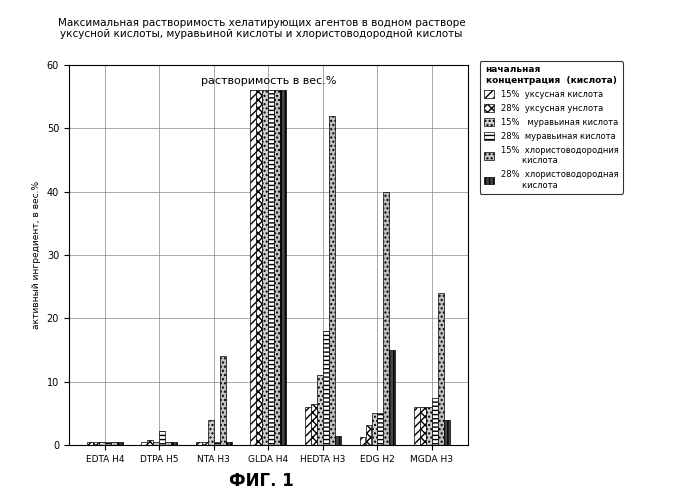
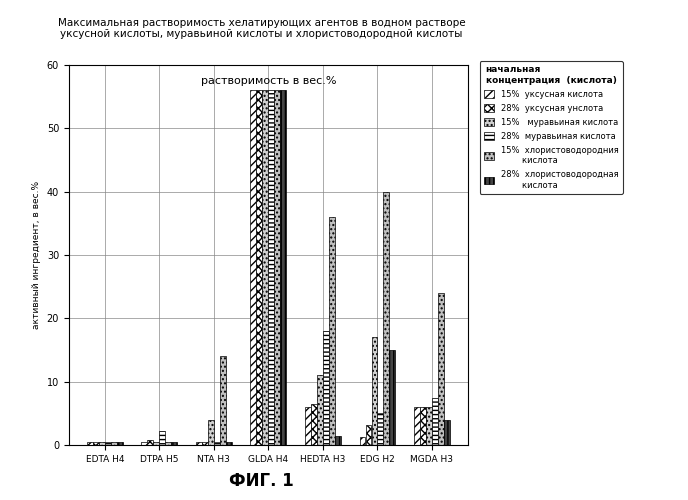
15% хлористоводородния кислота/HEDTA H3: 52.0 -> 36.0
15% муравьиная кислота/EDG H2: 5.0 -> 17.0
